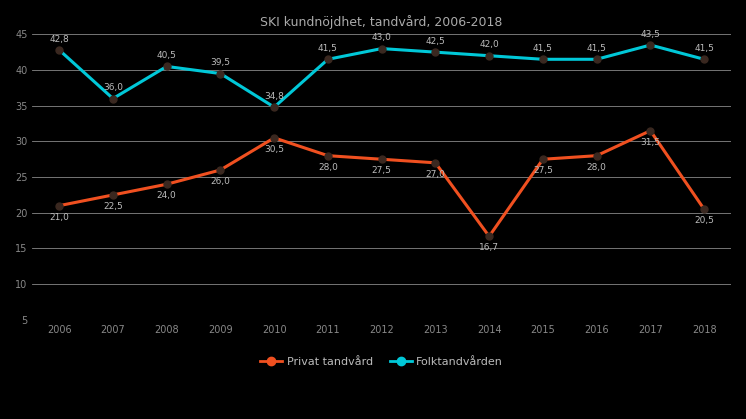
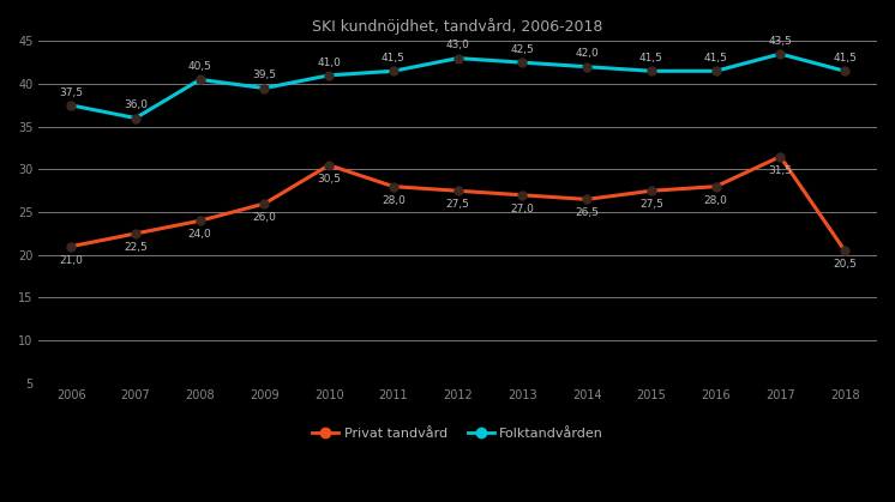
Folktandvården/2006: 42,8 -> 37,5
Folktandvården/2010: 34,8 -> 41,0
Privat tandvård/2014: 16,7 -> 26,5
